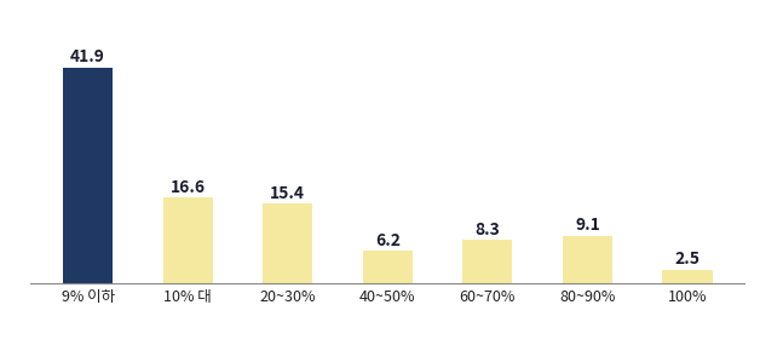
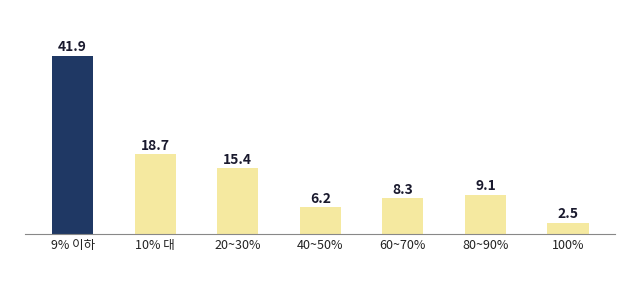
10% 대: 16.6 -> 18.7
